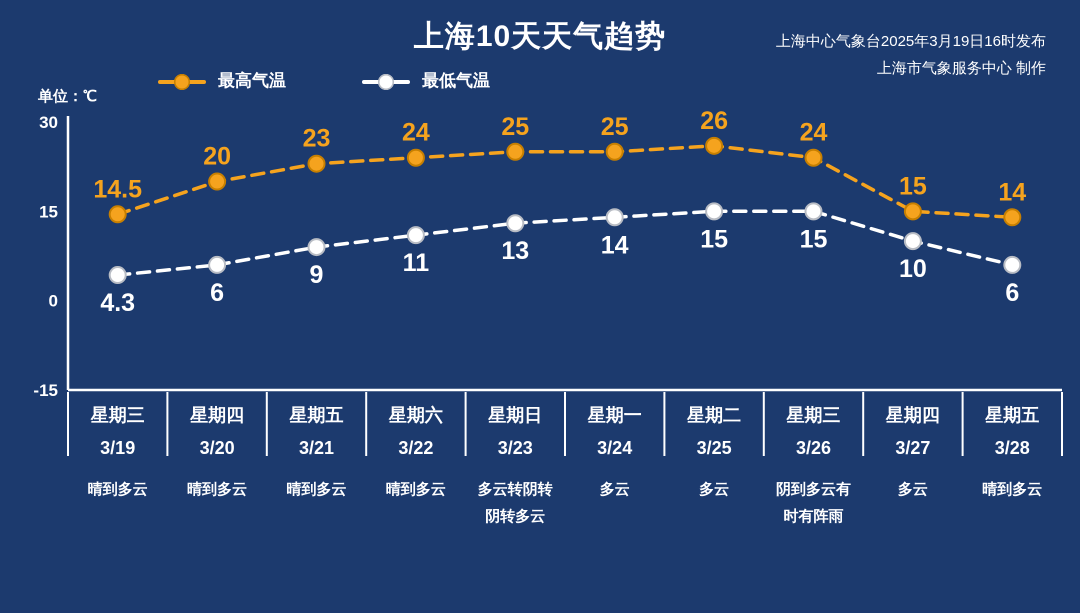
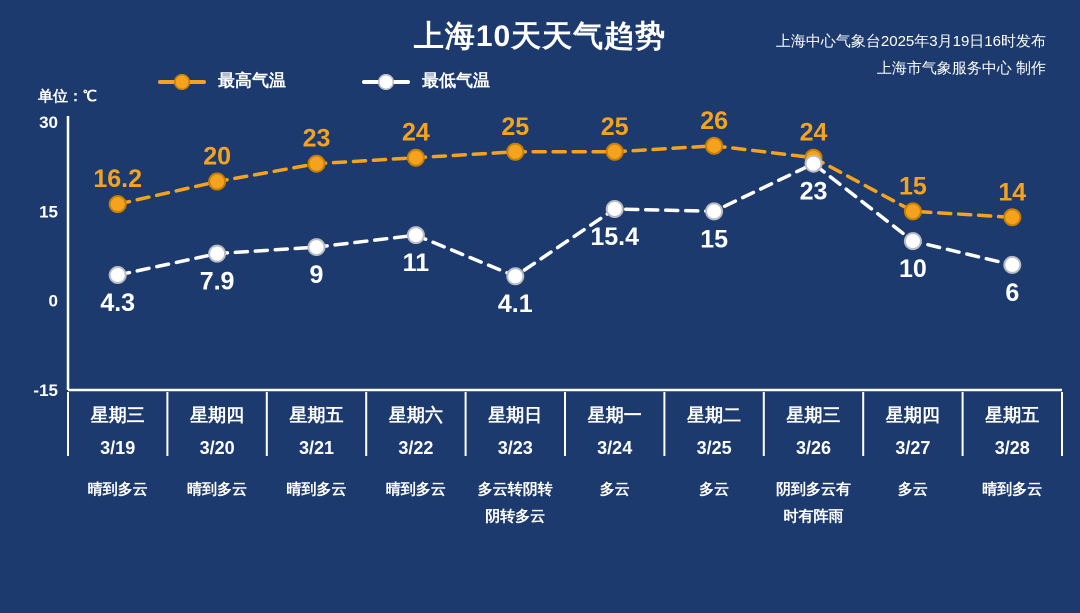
最高气温/3/19: 14.5 -> 16.2
最低气温/3/20: 6 -> 7.9
最低气温/3/23: 13 -> 4.1
最低气温/3/24: 14 -> 15.4
最低气温/3/26: 15 -> 23
